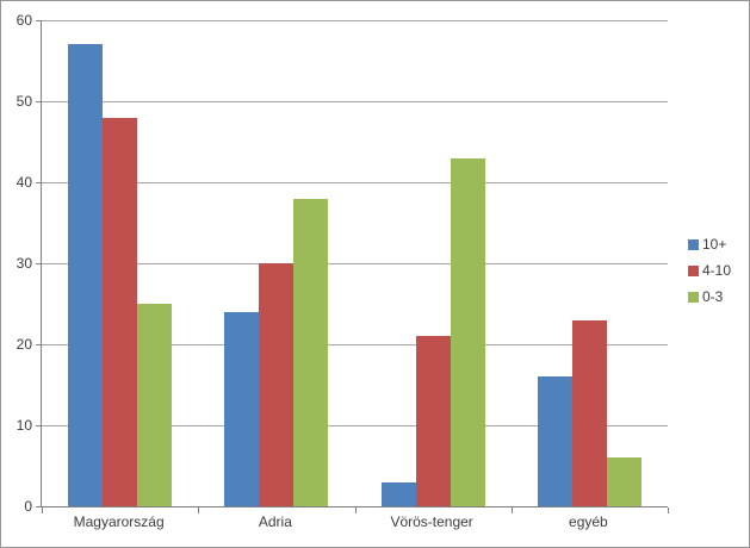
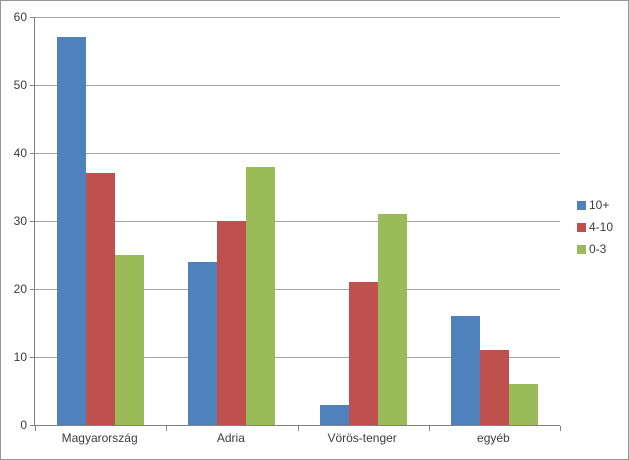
4-10/Magyarország: 48 -> 37
0-3/Vörös-tenger: 43 -> 31
4-10/egyéb: 23 -> 11
